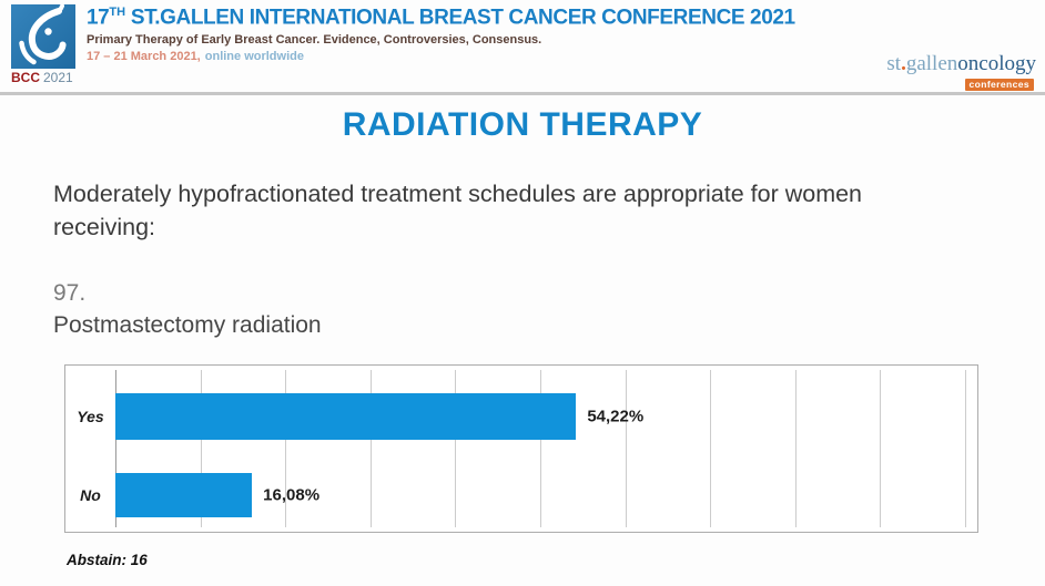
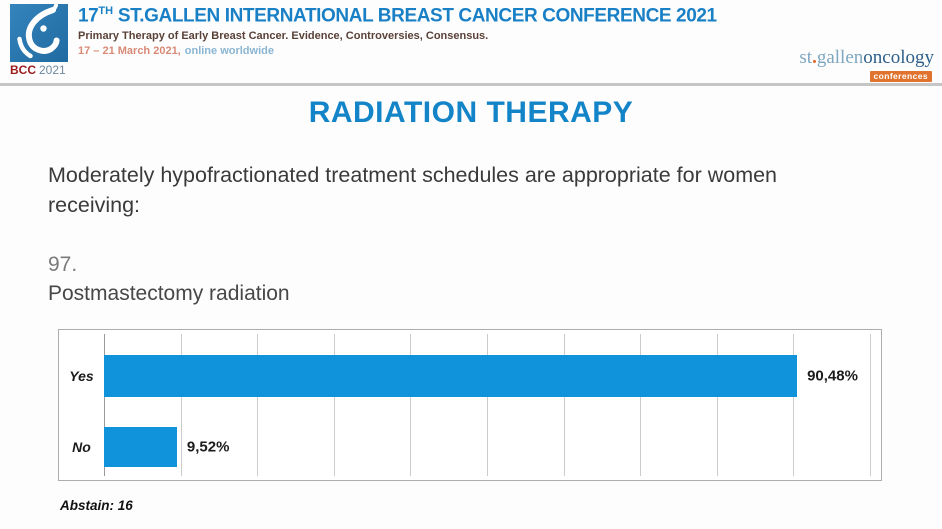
Yes: 54,22% -> 90,48%
No: 16,08% -> 9,52%
